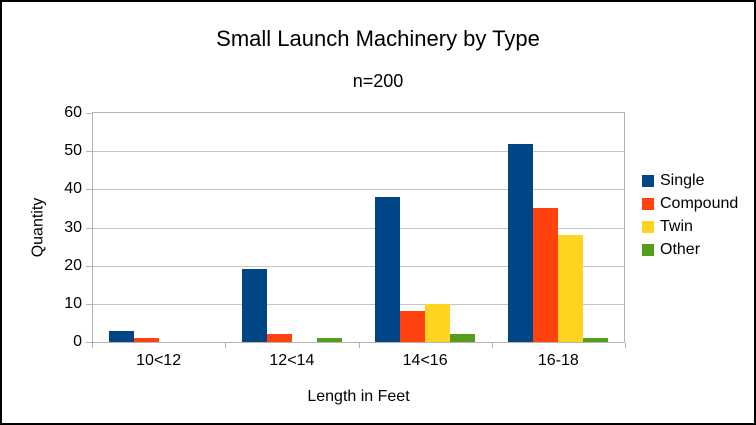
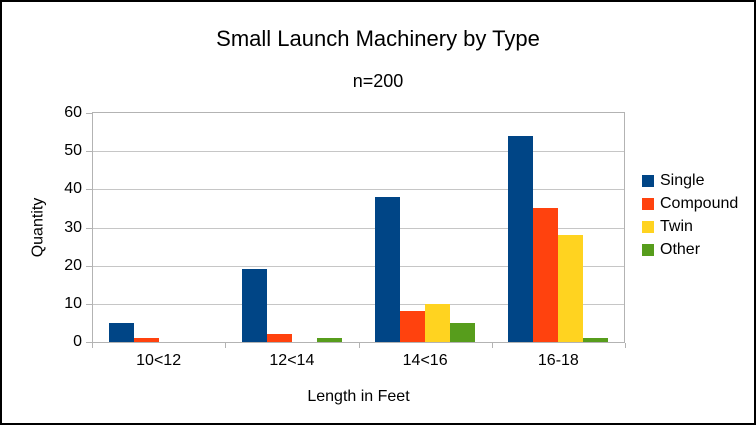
Single/10<12: 3 -> 5
Other/14<16: 2 -> 5
Single/16-18: 52 -> 54
